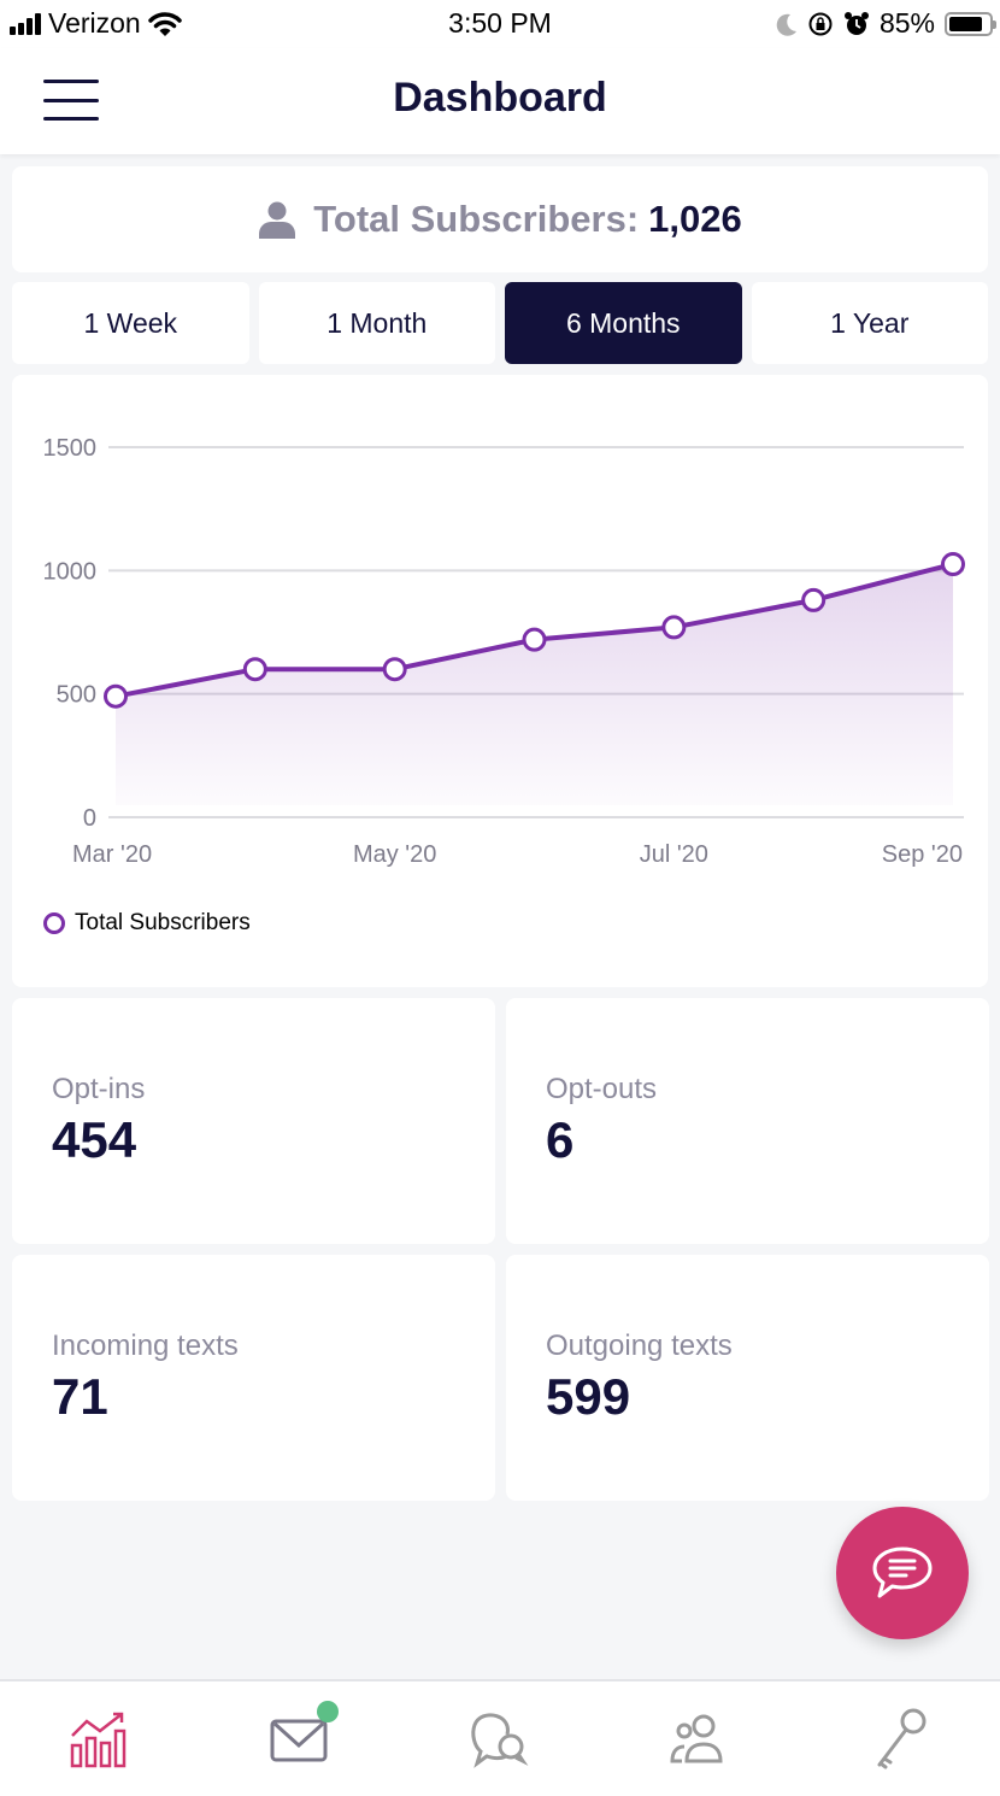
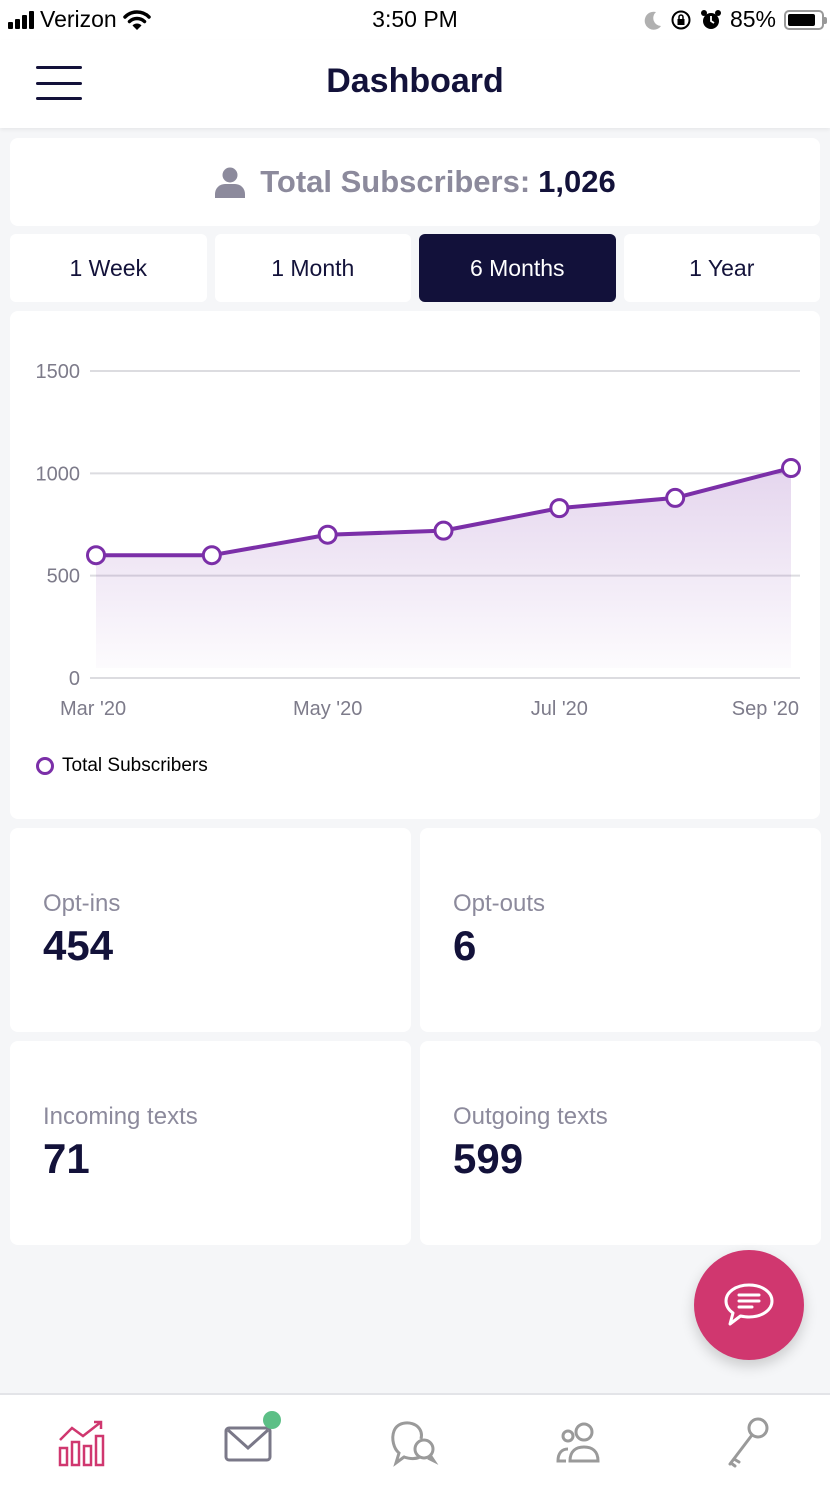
Mar '20: 490 -> 600
May '20: 600 -> 700
Jul '20: 770 -> 830
